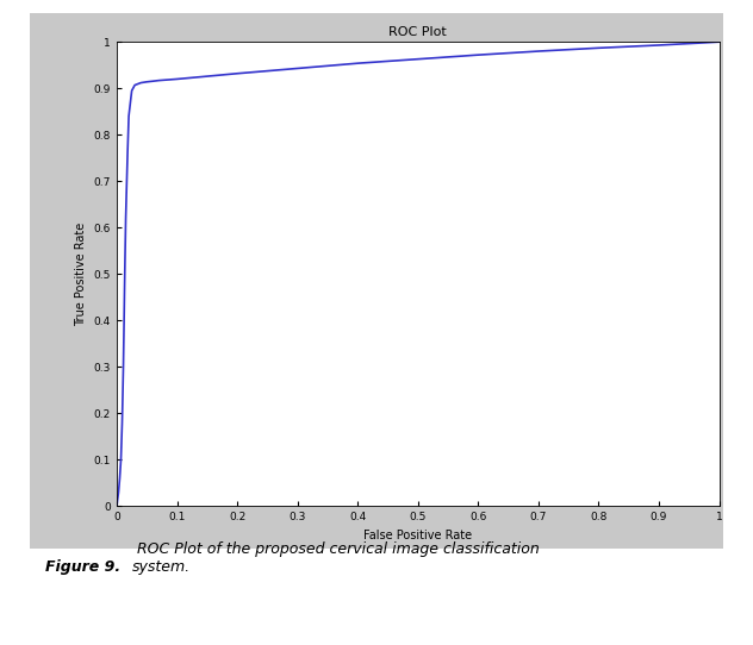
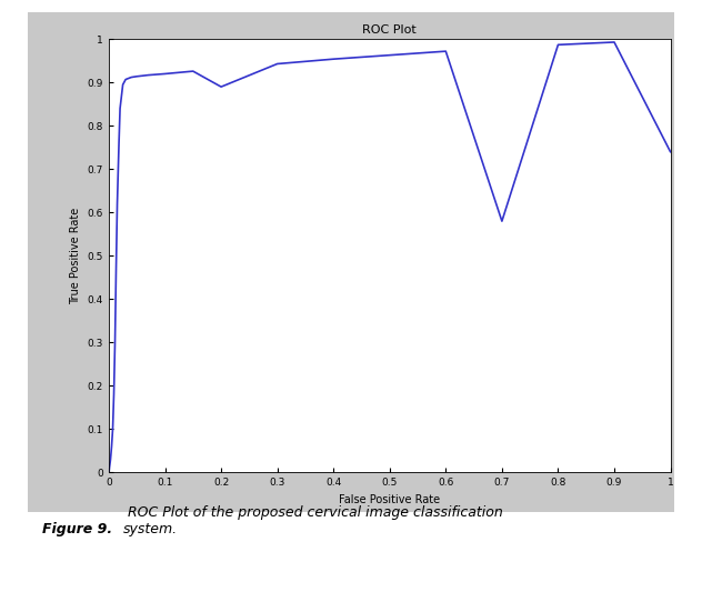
0.2: 0.932 -> 0.890
0.7: 0.980 -> 0.580
1: 1.000 -> 0.740
